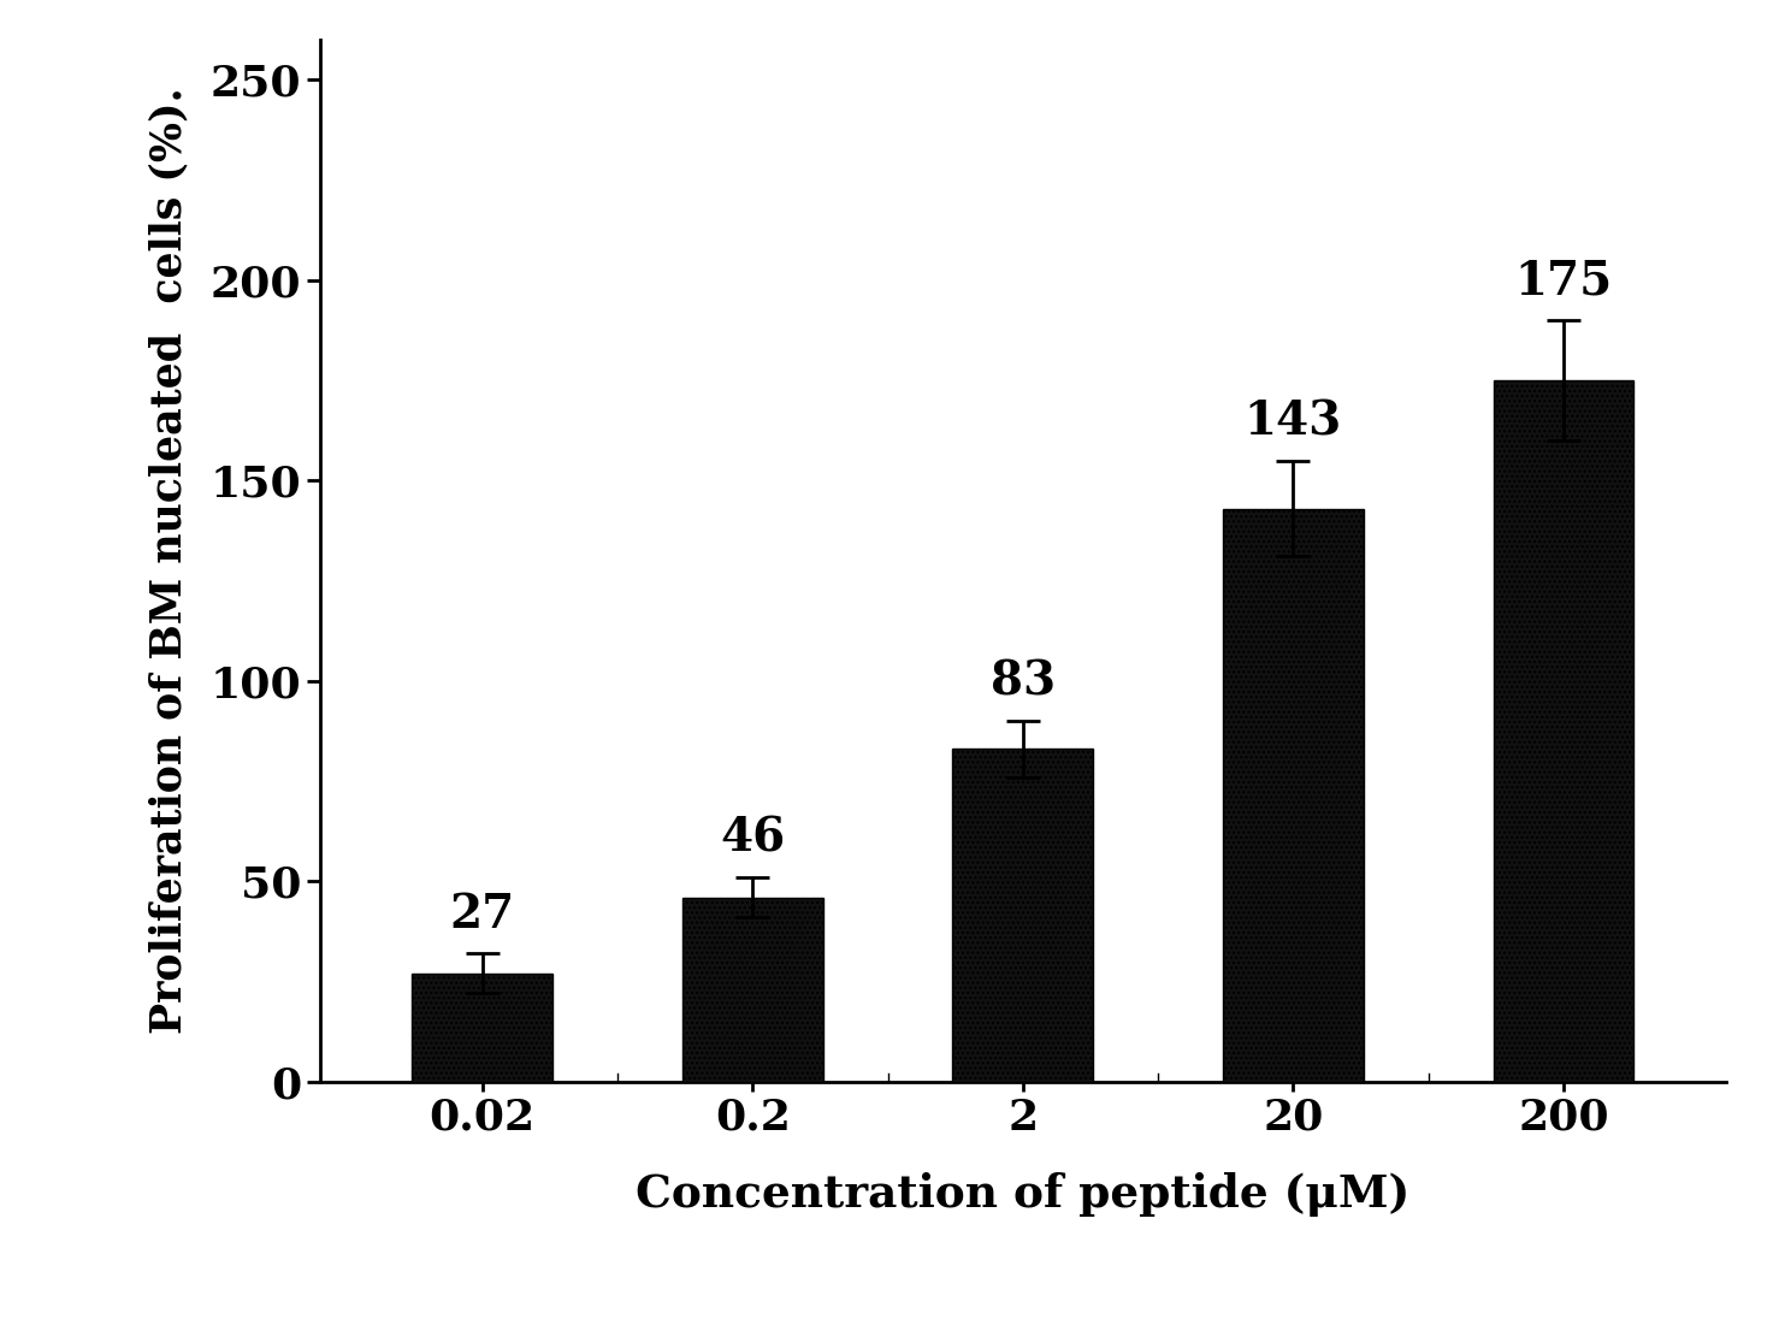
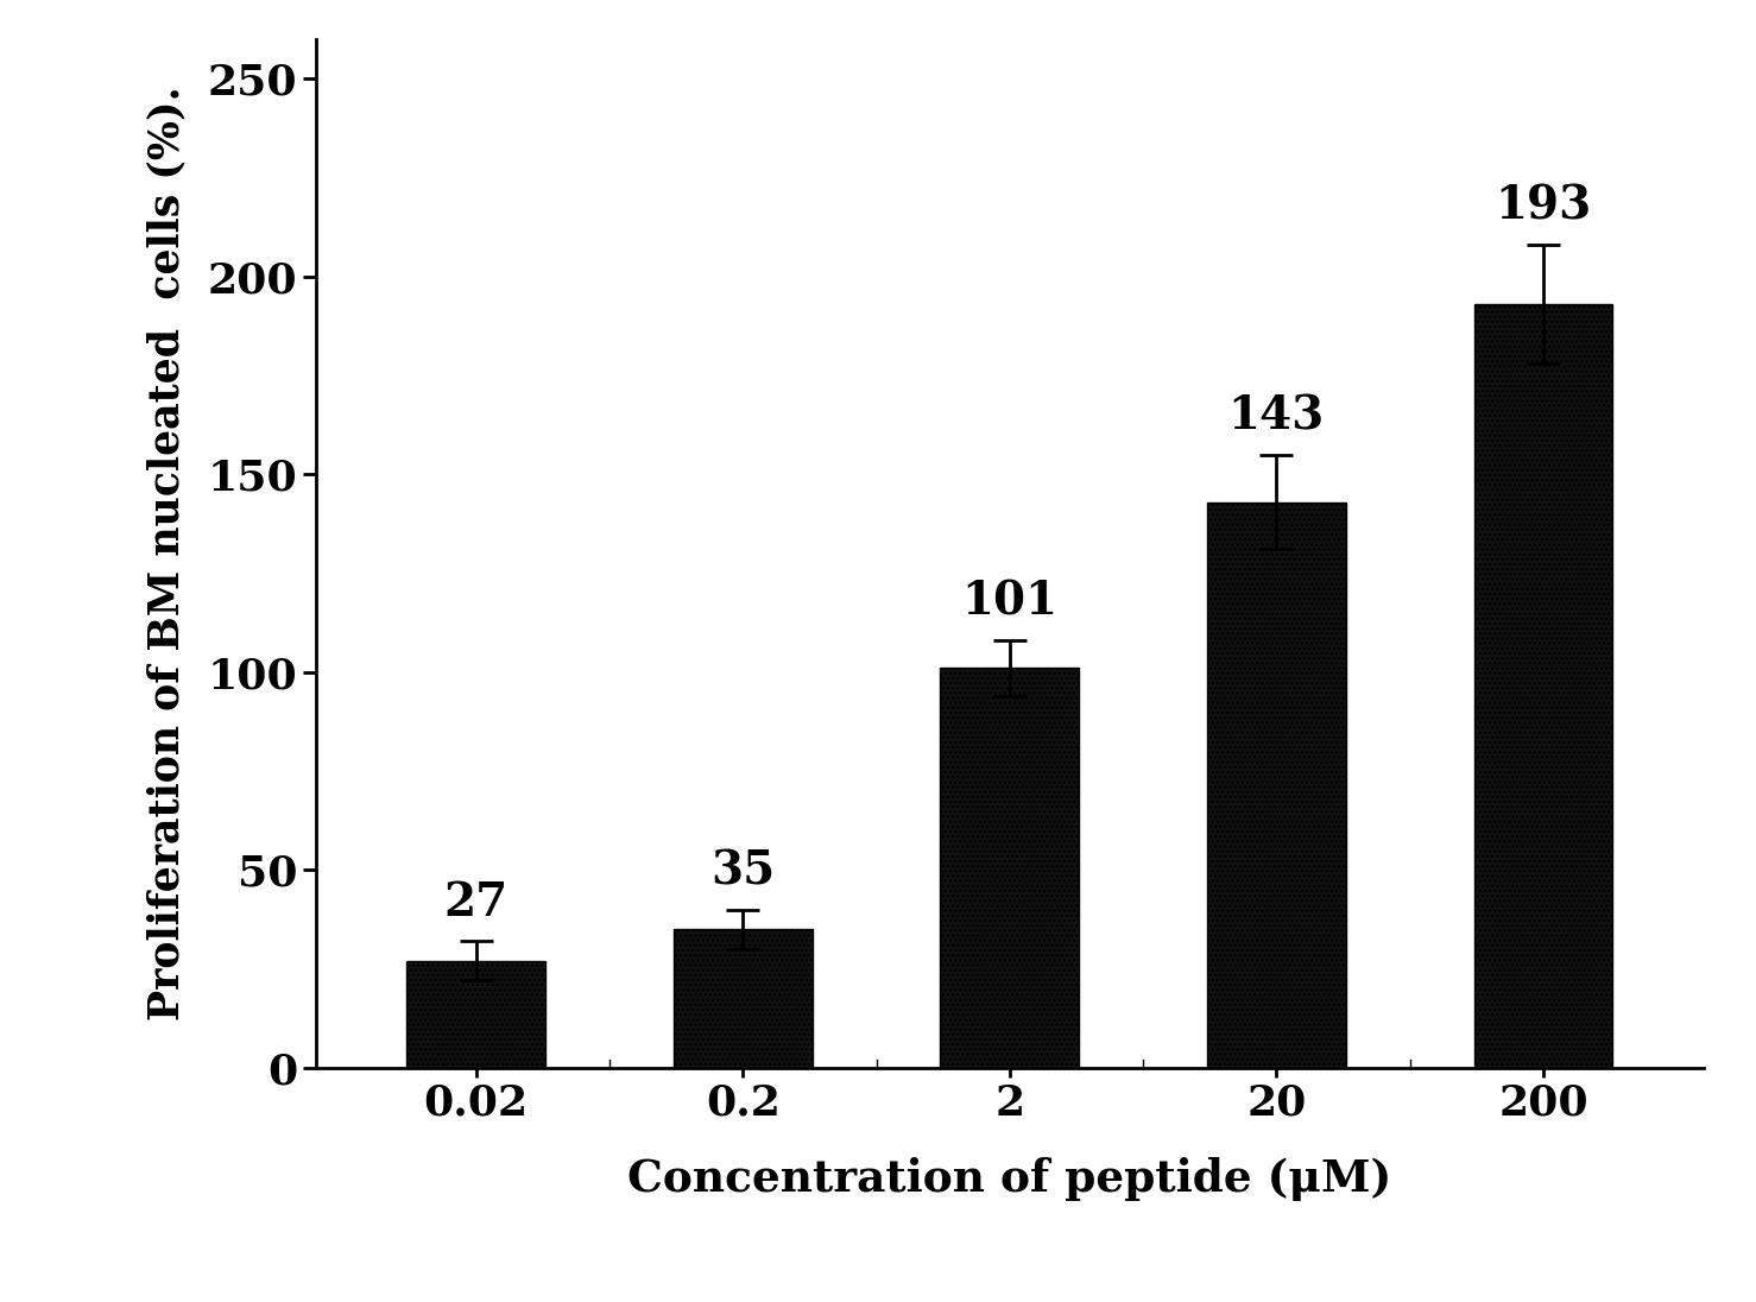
0.2: 46 -> 35
2: 83 -> 101
200: 175 -> 193
